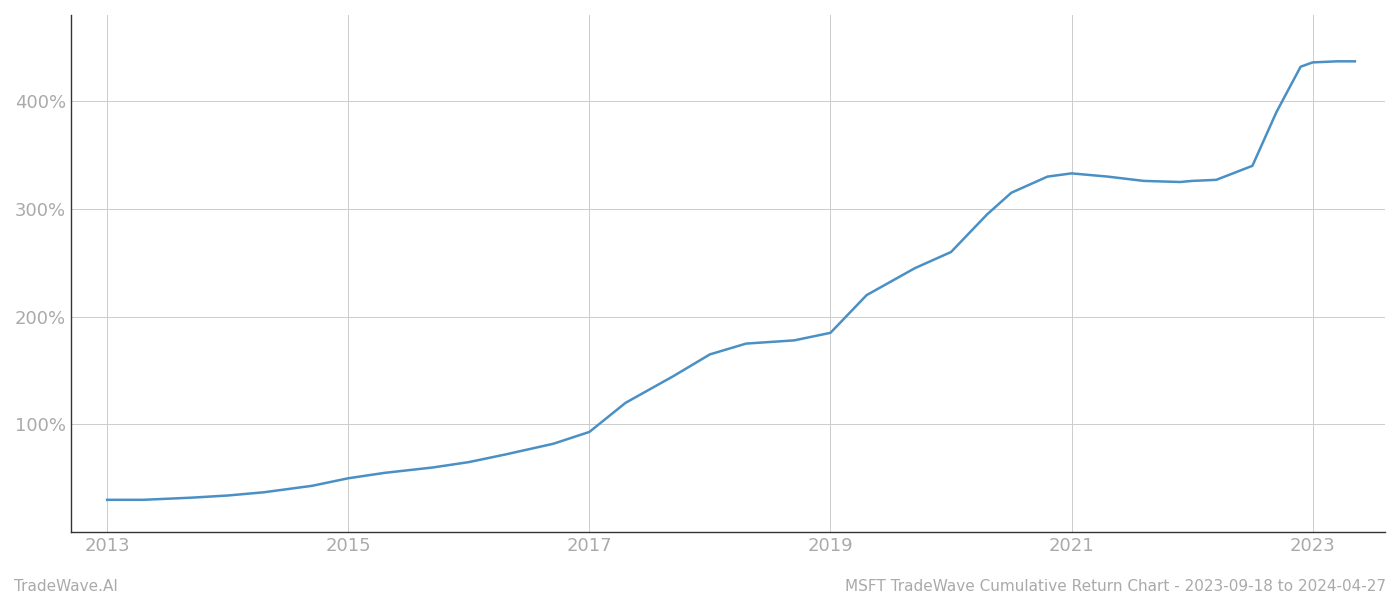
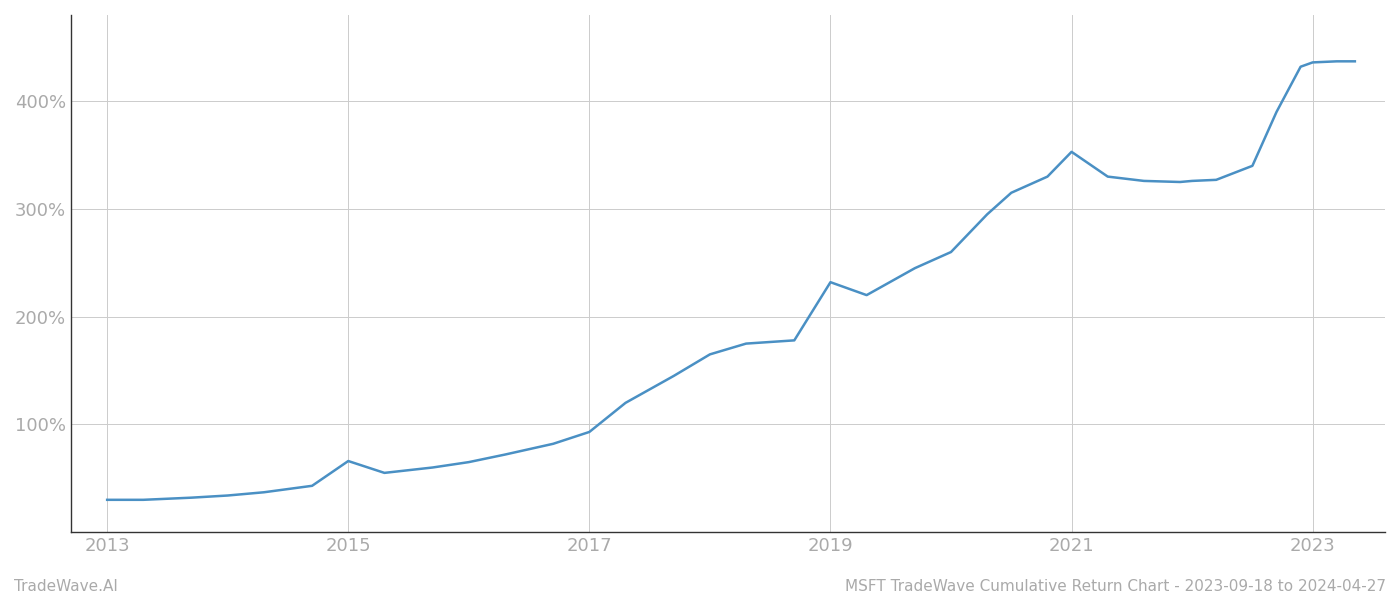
2015: 50% -> 66%
2019: 185% -> 232%
2021: 333% -> 353%
